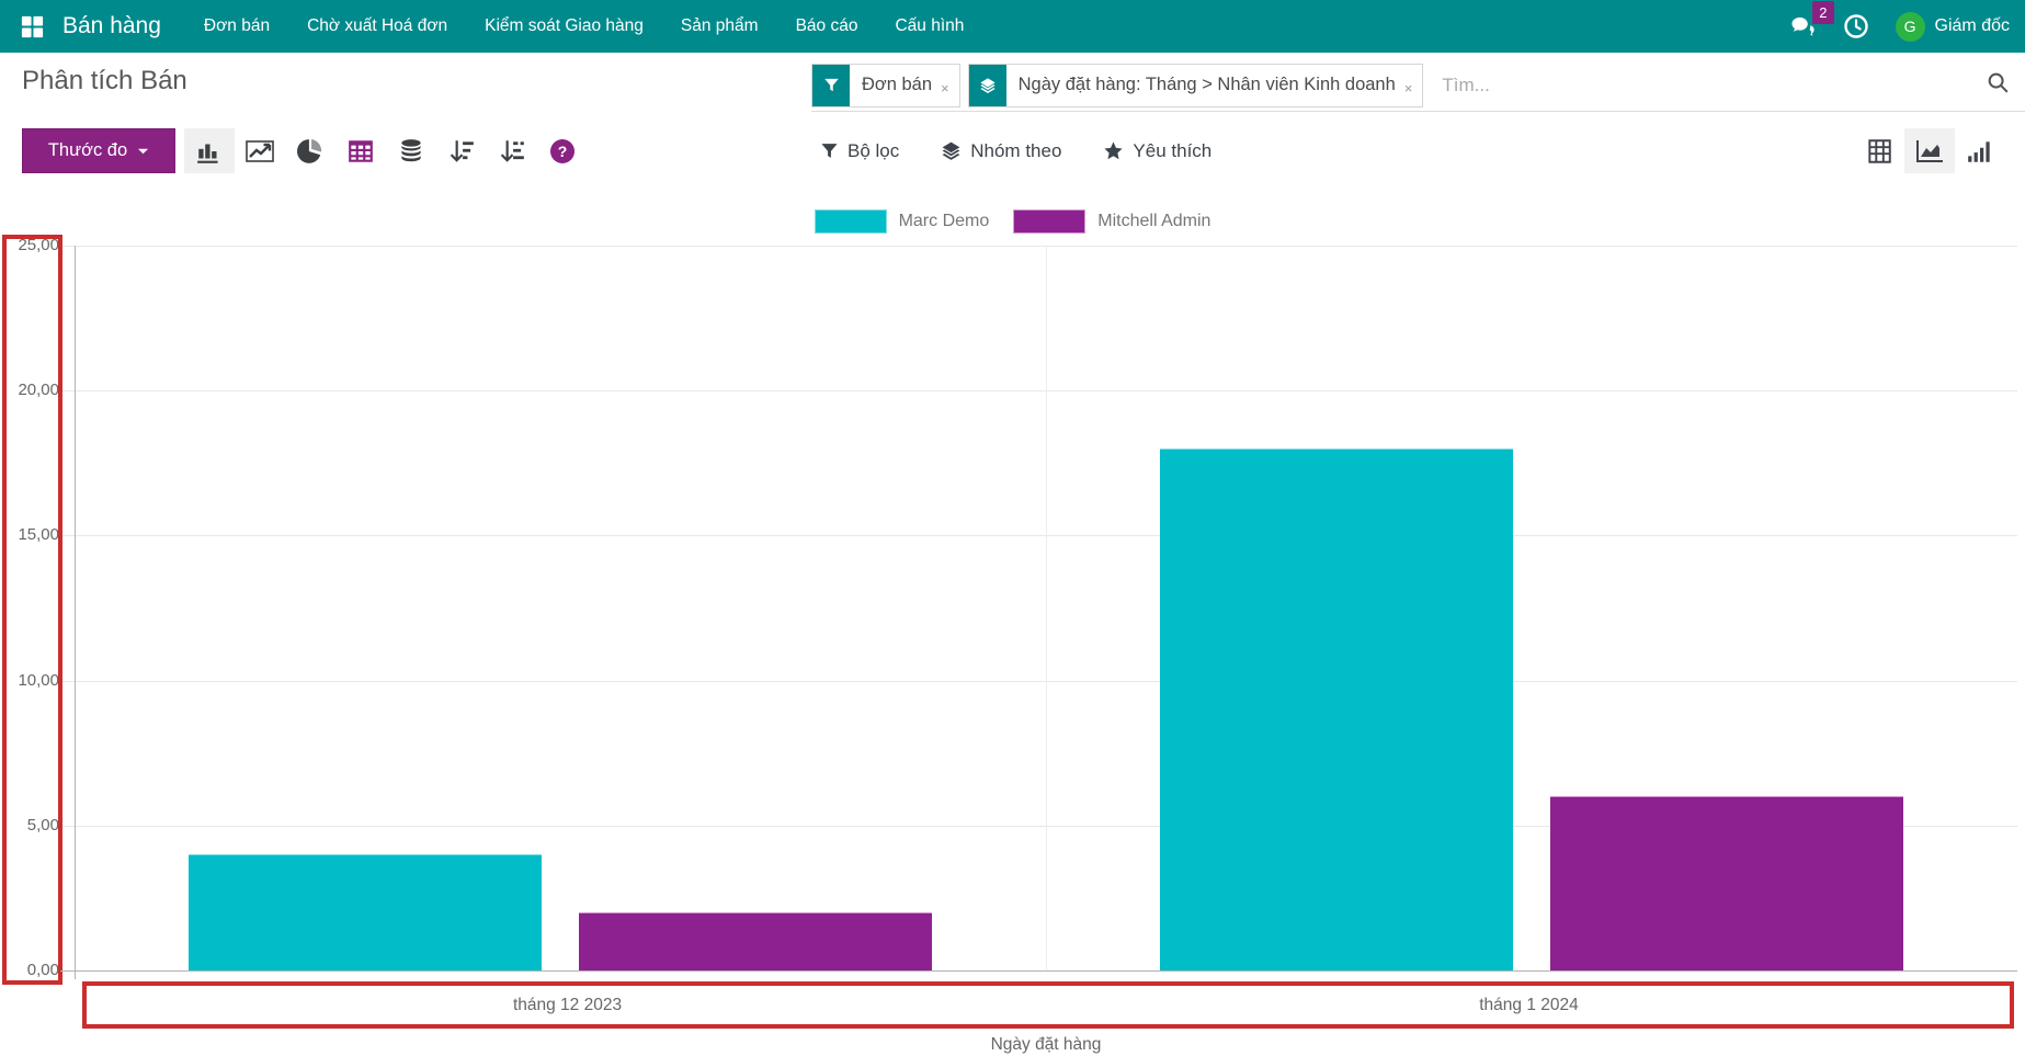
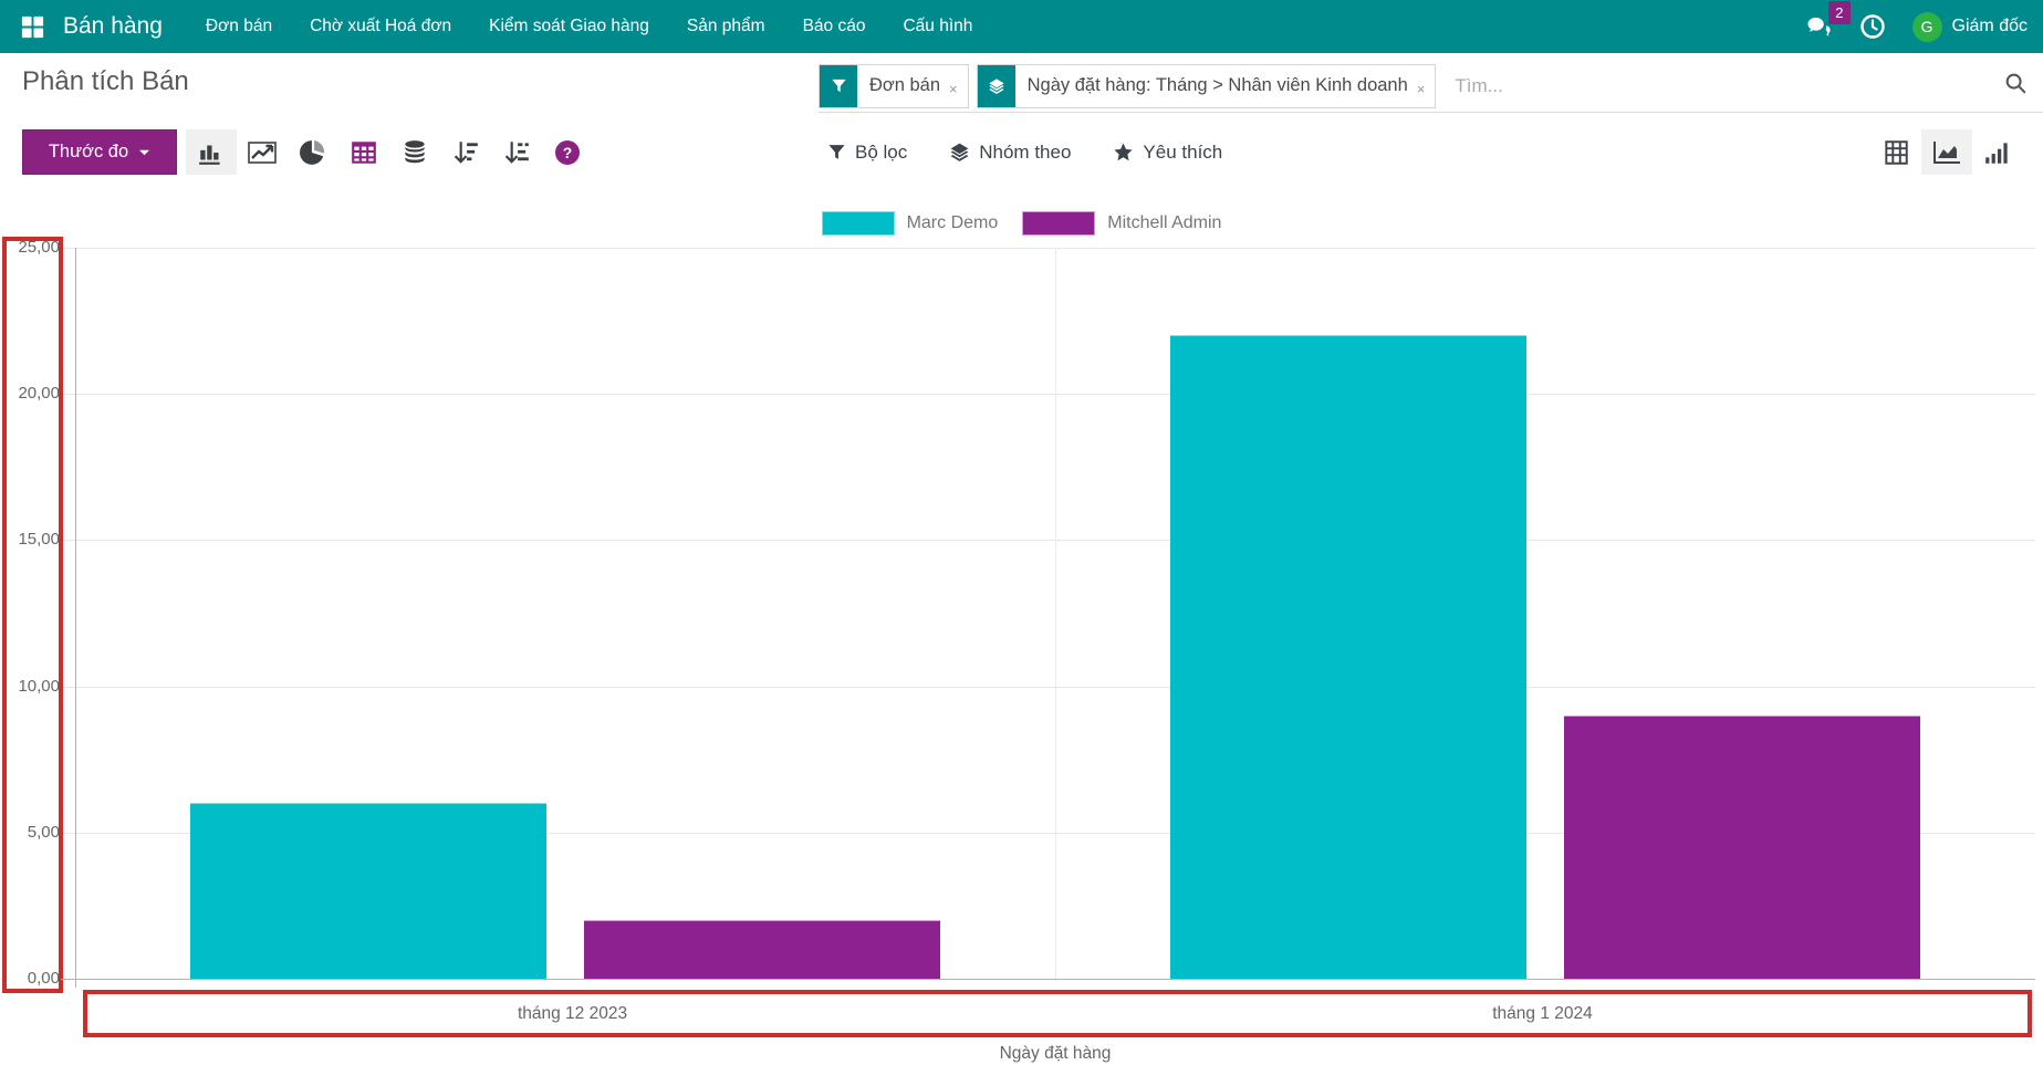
Marc Demo/tháng 12 2023: 4 -> 6
Marc Demo/tháng 1 2024: 18 -> 22
Mitchell Admin/tháng 1 2024: 6 -> 9
